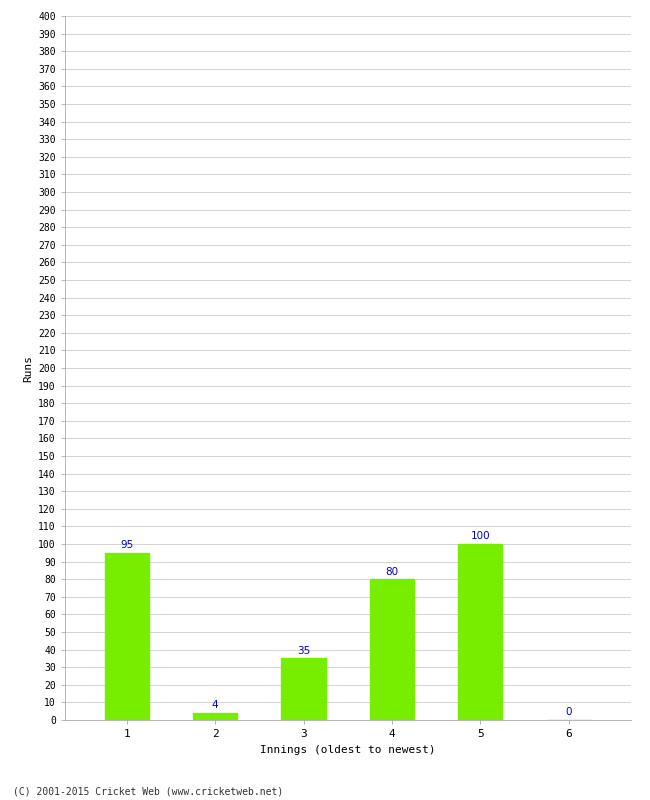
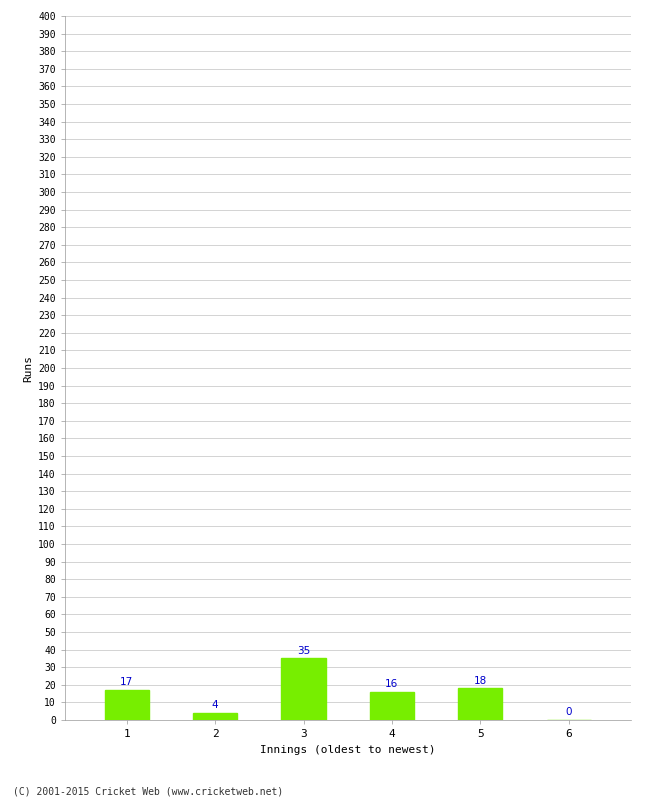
1: 95 -> 17
4: 80 -> 16
5: 100 -> 18
